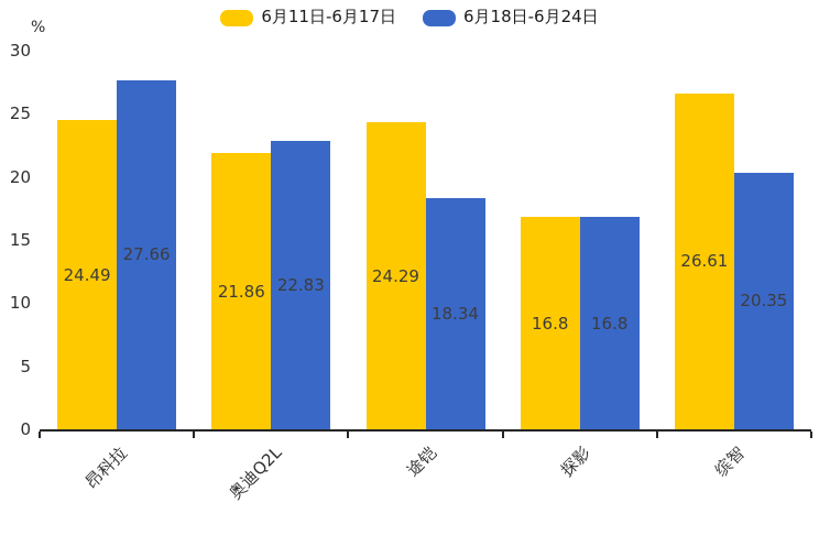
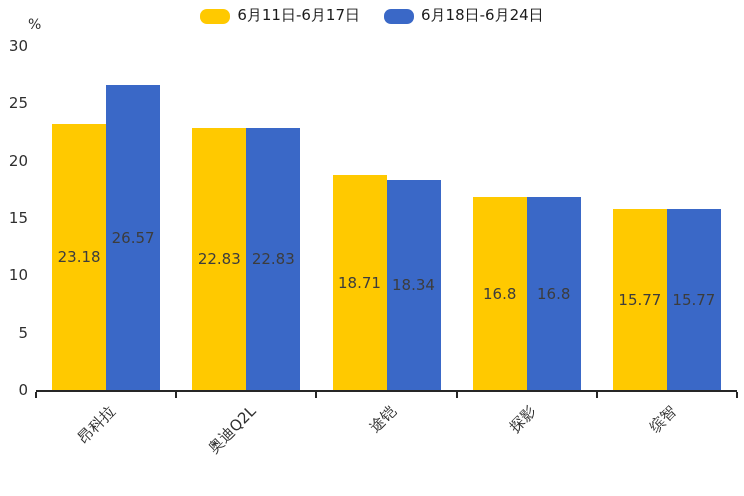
6月11日-6月17日/昂科拉: 24.49 -> 23.18
6月18日-6月24日/昂科拉: 27.66 -> 26.57
6月11日-6月17日/奥迪Q2L: 21.86 -> 22.83
6月11日-6月17日/途铠: 24.29 -> 18.71
6月11日-6月17日/缤智: 26.61 -> 15.77
6月18日-6月24日/缤智: 20.35 -> 15.77
